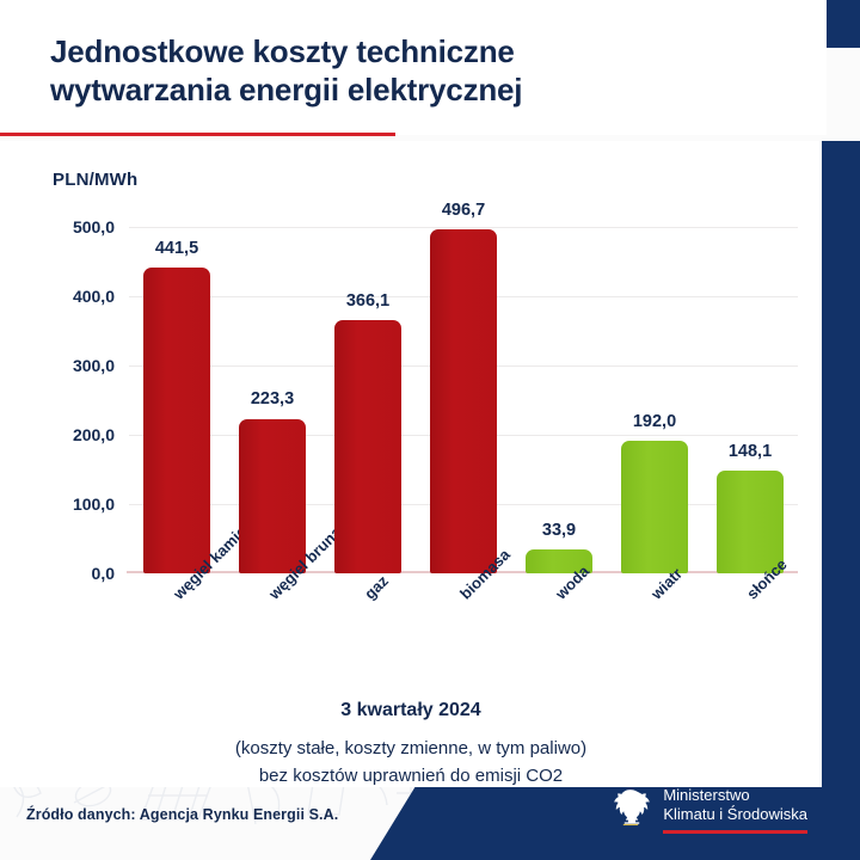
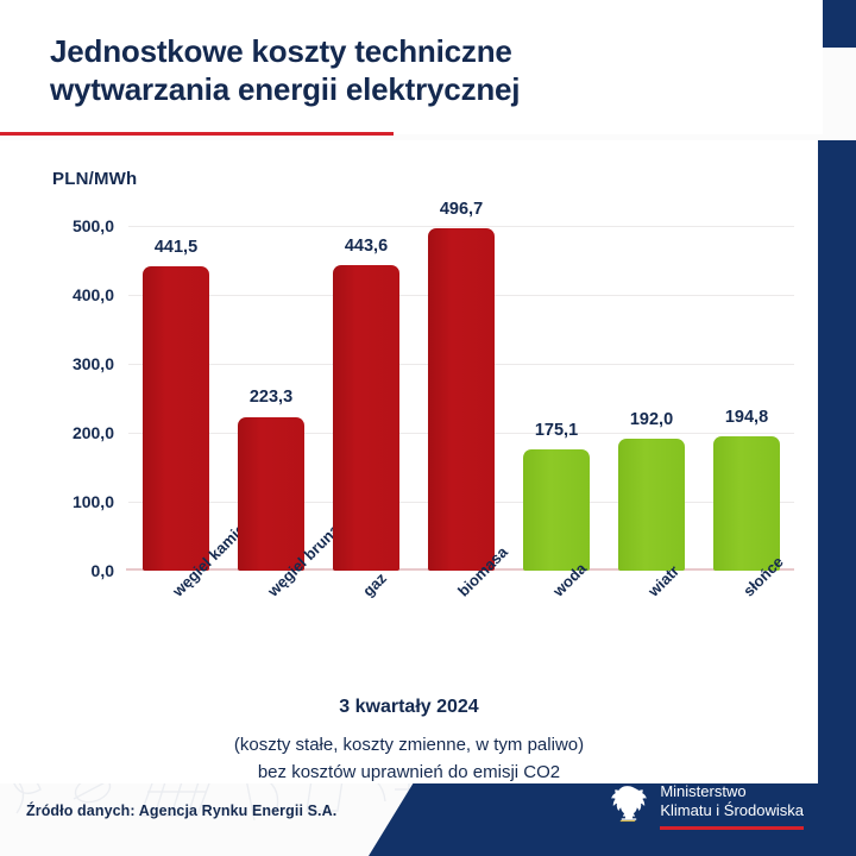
gaz: 366,1 -> 443,6
woda: 33,9 -> 175,1
słońce: 148,1 -> 194,8
